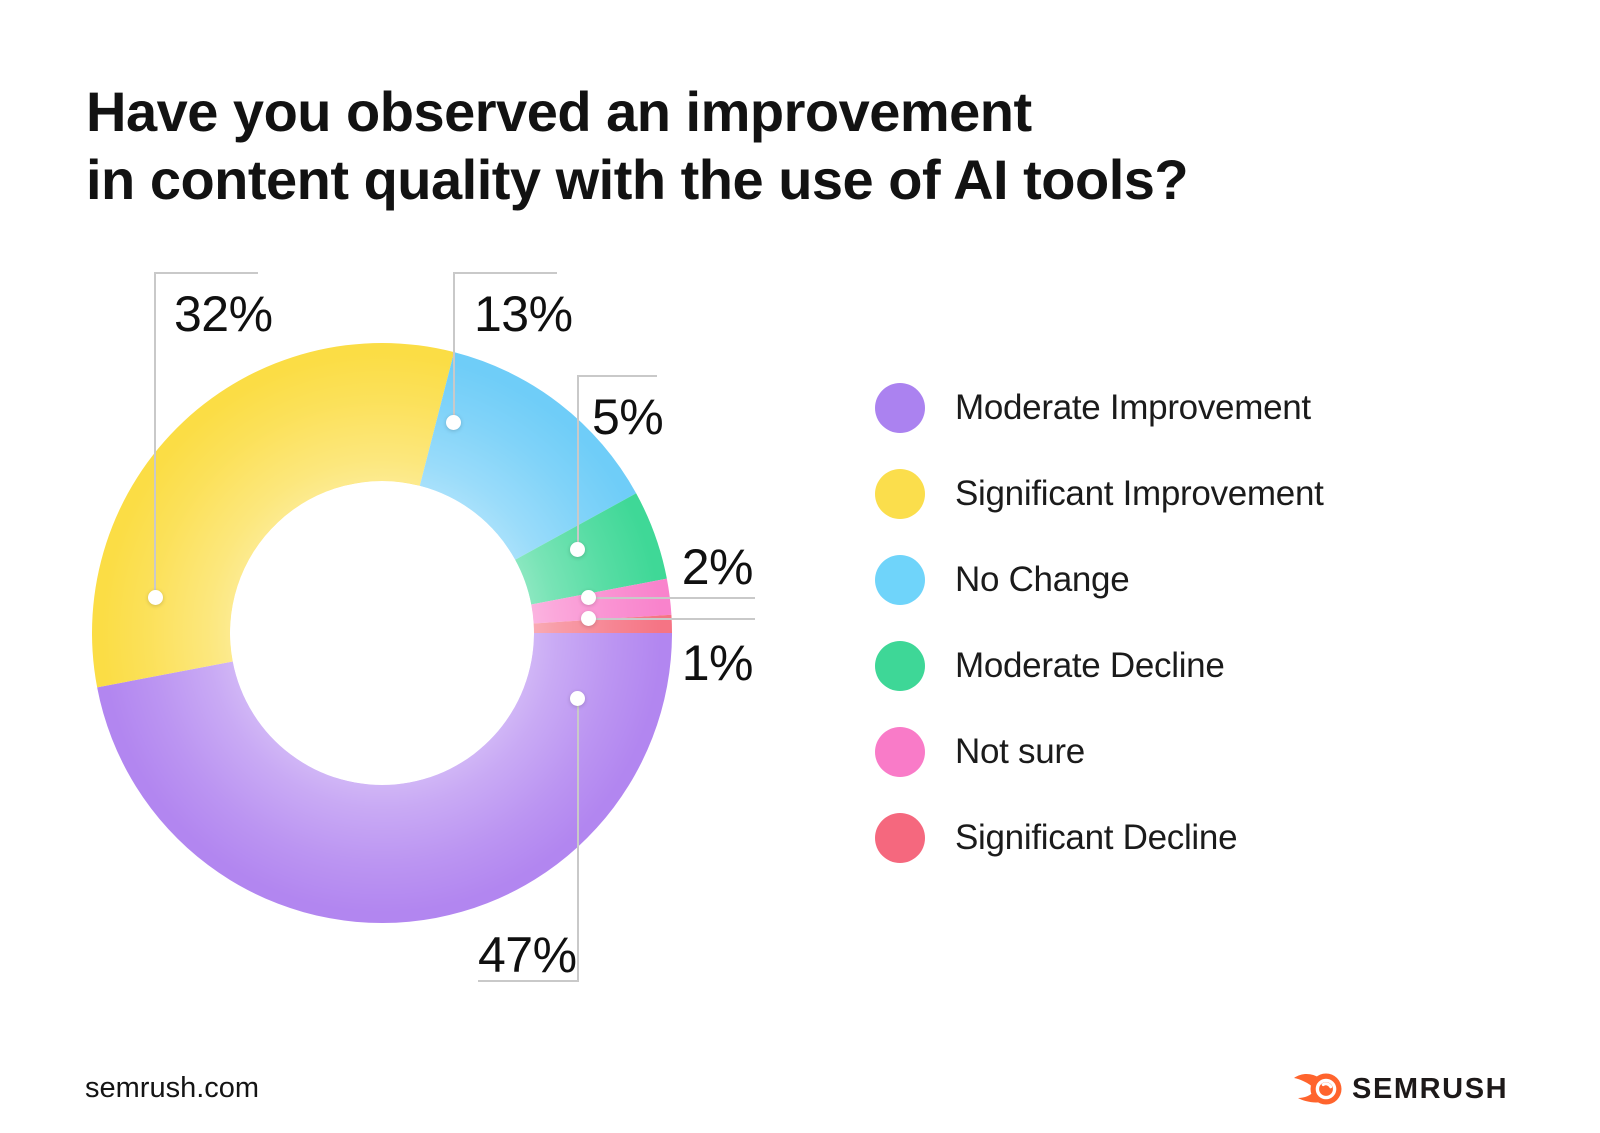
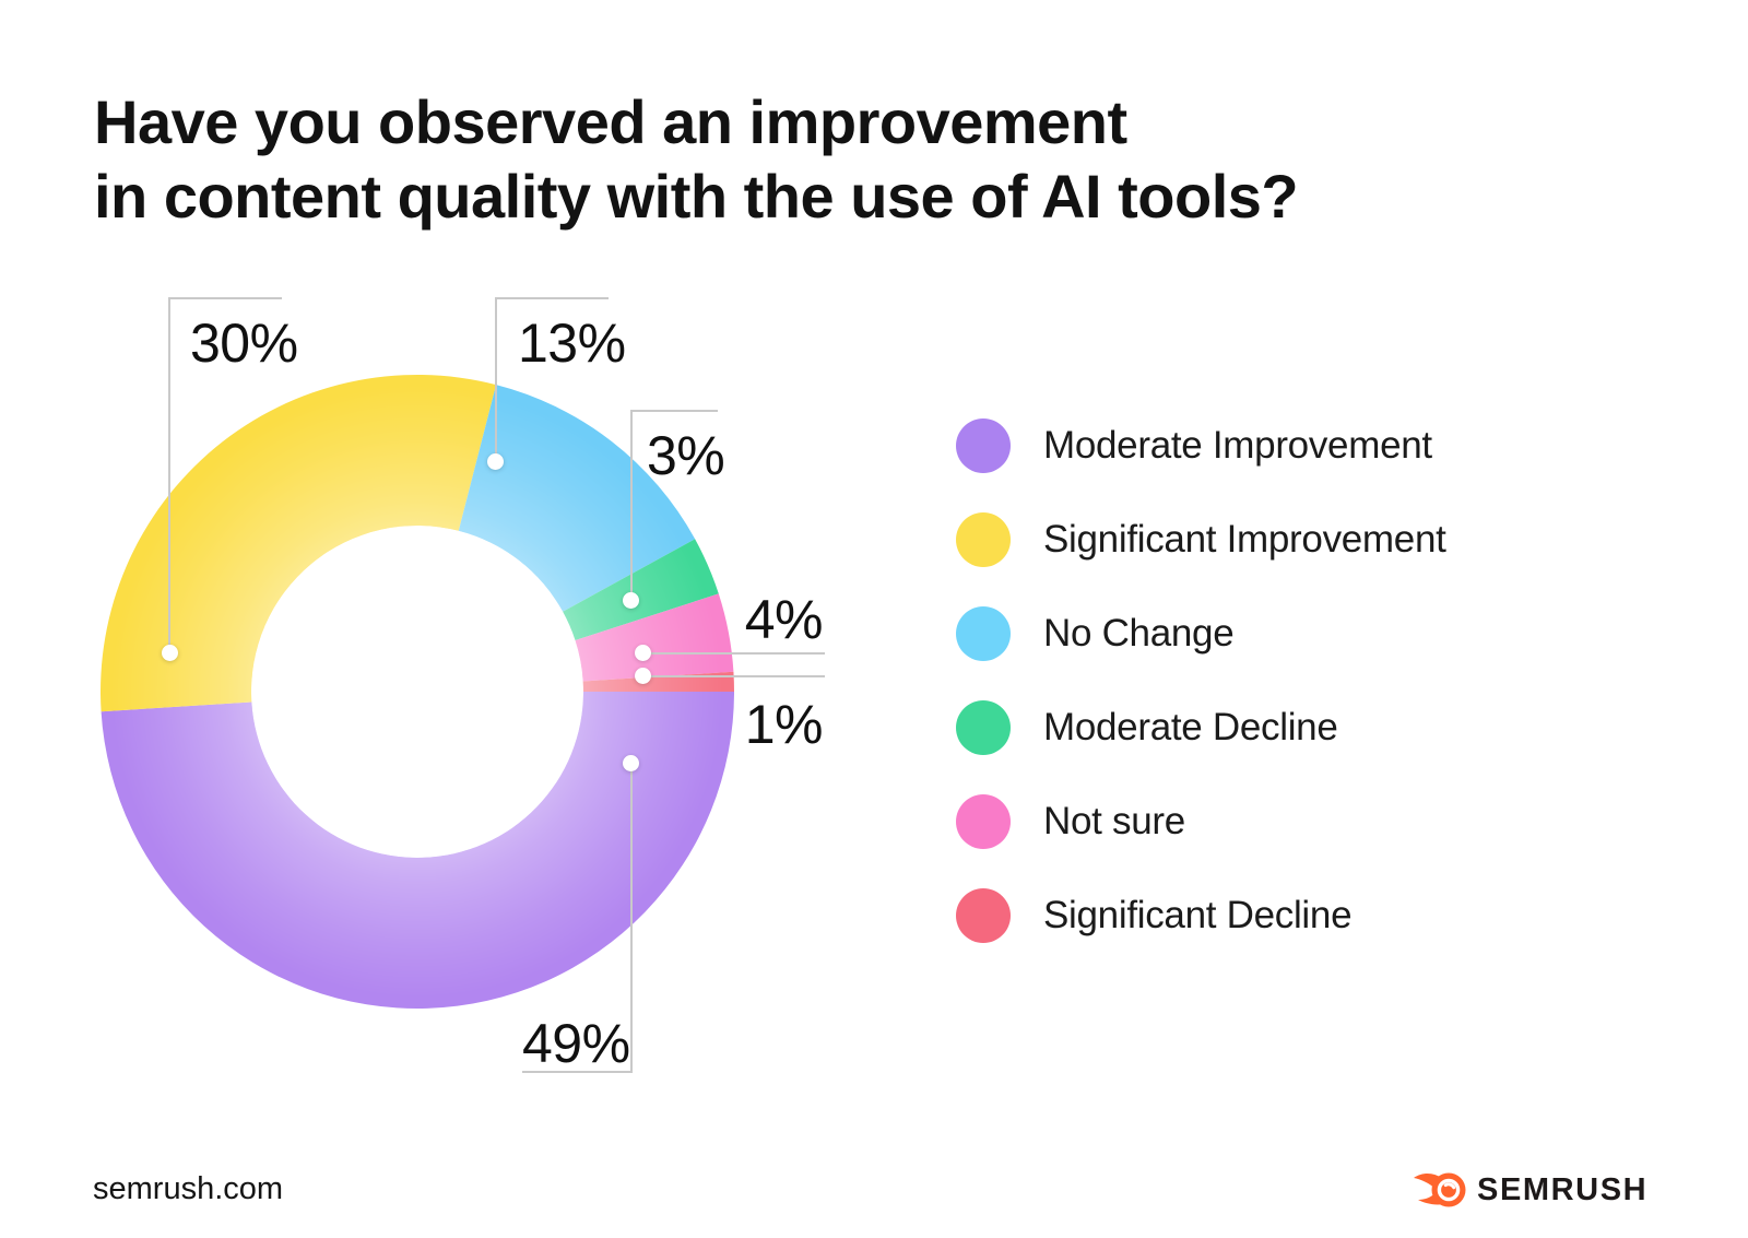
Moderate Improvement: 47% -> 49%
Significant Improvement: 32% -> 30%
Moderate Decline: 5% -> 3%
Not sure: 2% -> 4%
